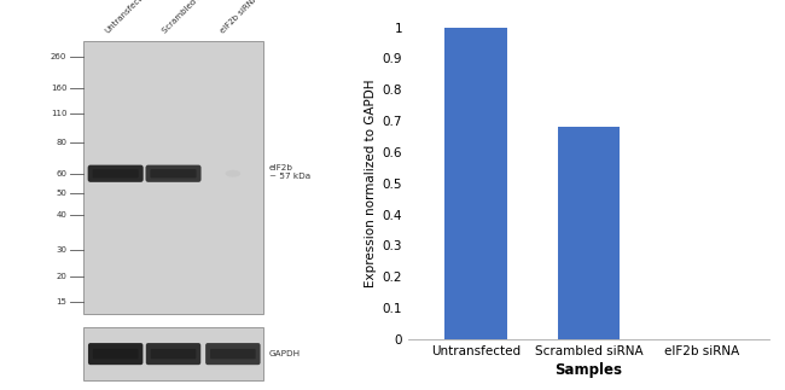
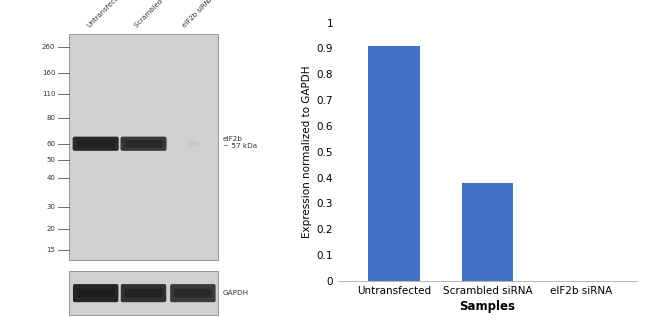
Untransfected: 1.00 -> 0.91
Scrambled siRNA: 0.68 -> 0.38
